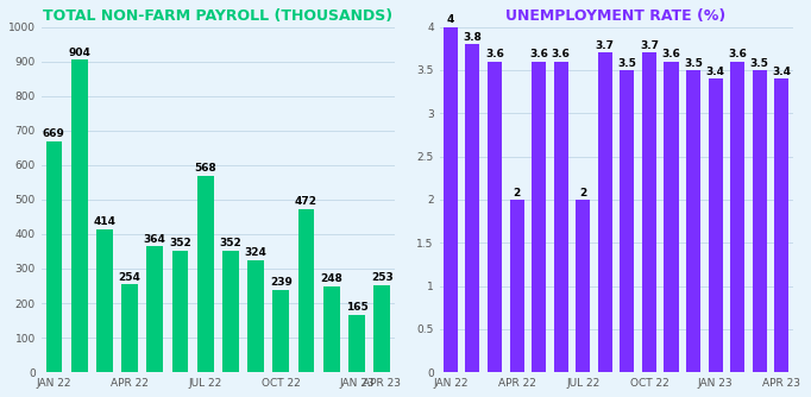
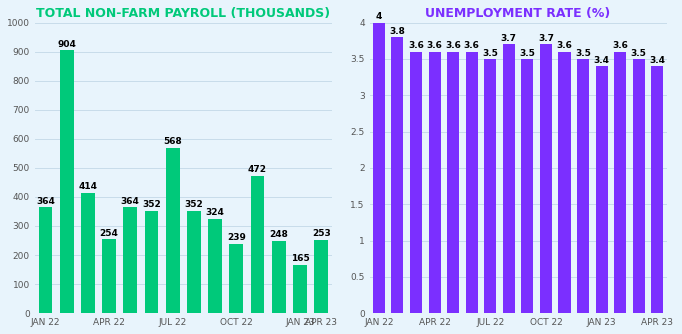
TOTAL NON-FARM PAYROLL (THOUSANDS)/JAN 22: 669 -> 364
UNEMPLOYMENT RATE (%)/APR 22: 2 -> 3.6
UNEMPLOYMENT RATE (%)/JUL 22: 2 -> 3.5
